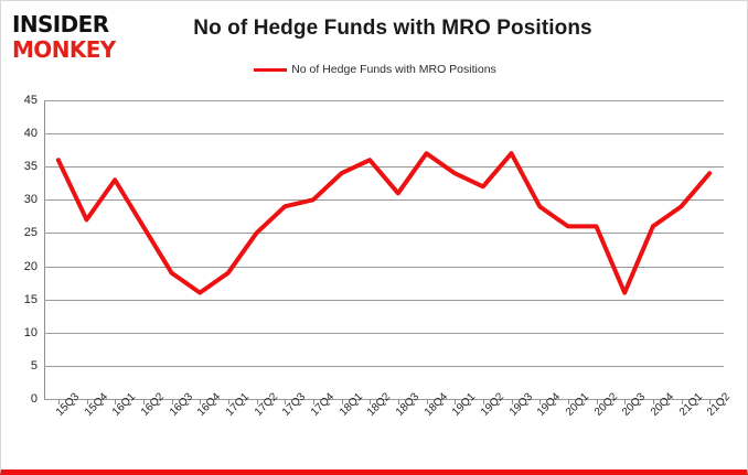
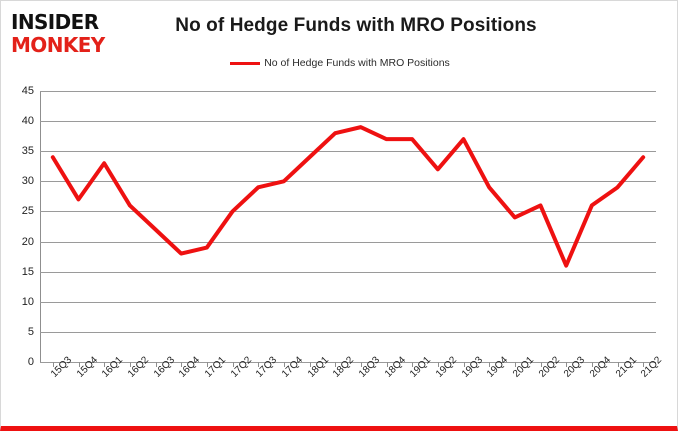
15Q3: 36 -> 34
16Q3: 19 -> 22
16Q4: 16 -> 18
18Q2: 36 -> 38
18Q3: 31 -> 39
19Q1: 34 -> 37
20Q1: 26 -> 24
